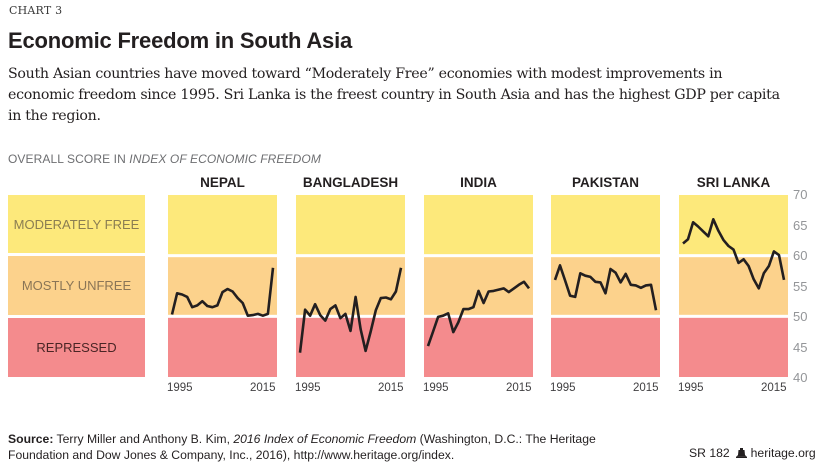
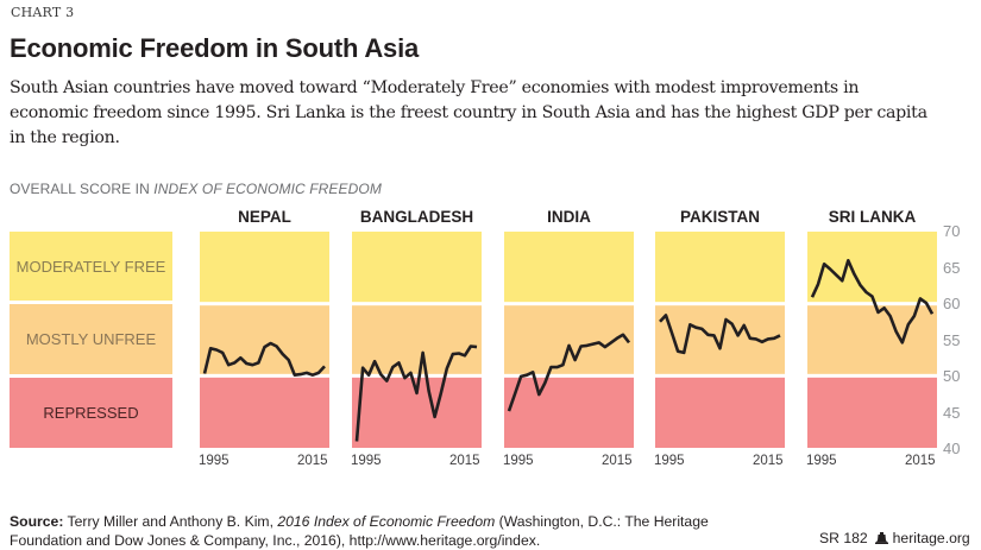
BANGLADESH/1995: 44 -> 41
PAKISTAN/1995: 56 -> 58
SRI LANKA/1995: 62 -> 61
NEPAL/2015: 58 -> 51
BANGLADESH/2015: 58 -> 54
PAKISTAN/2015: 51 -> 56
SRI LANKA/2015: 56 -> 59
